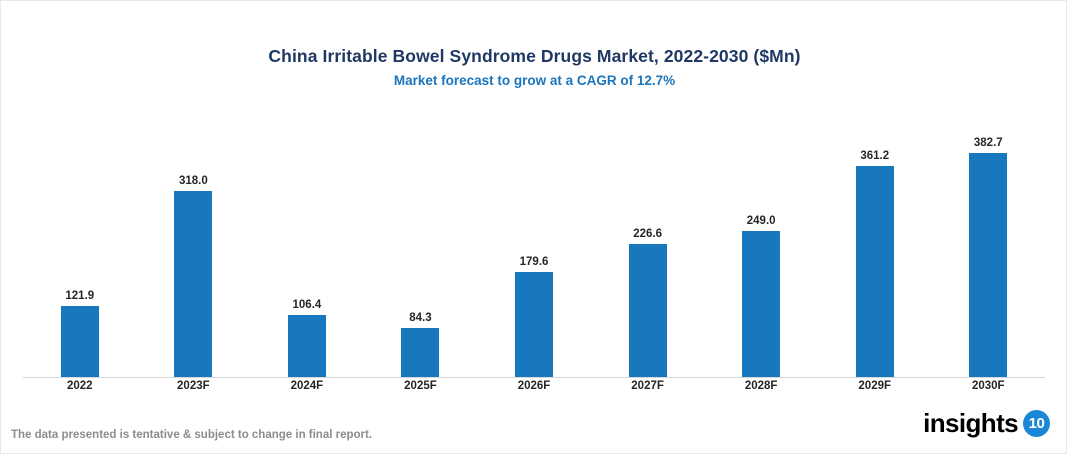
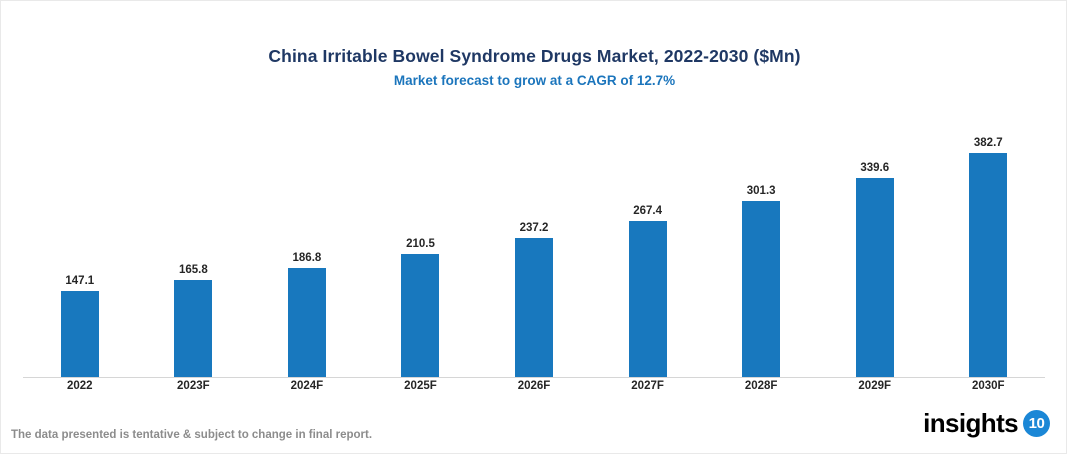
2022: 121.9 -> 147.1
2023F: 318.0 -> 165.8
2024F: 106.4 -> 186.8
2025F: 84.3 -> 210.5
2026F: 179.6 -> 237.2
2027F: 226.6 -> 267.4
2028F: 249.0 -> 301.3
2029F: 361.2 -> 339.6
